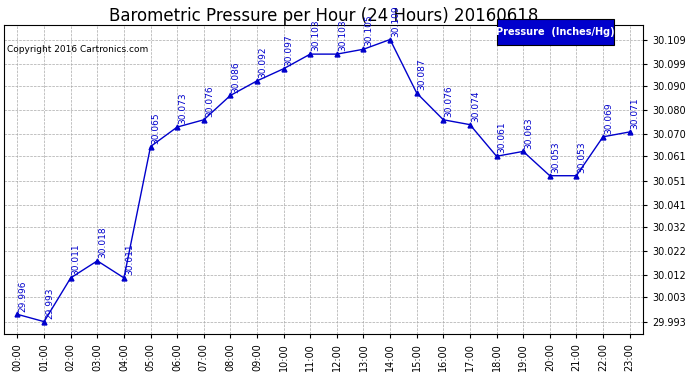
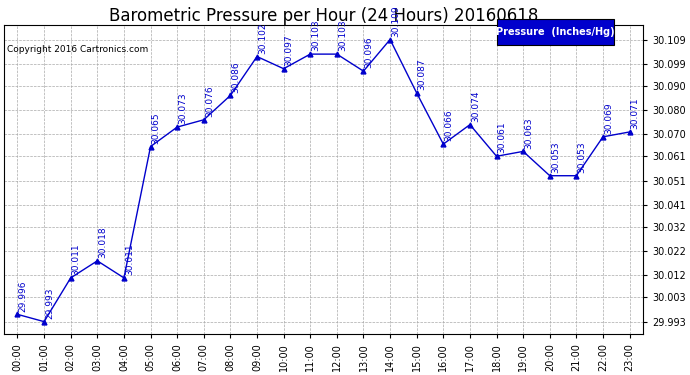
09:00: 30.092 -> 30.102
13:00: 30.105 -> 30.096
16:00: 30.076 -> 30.066
